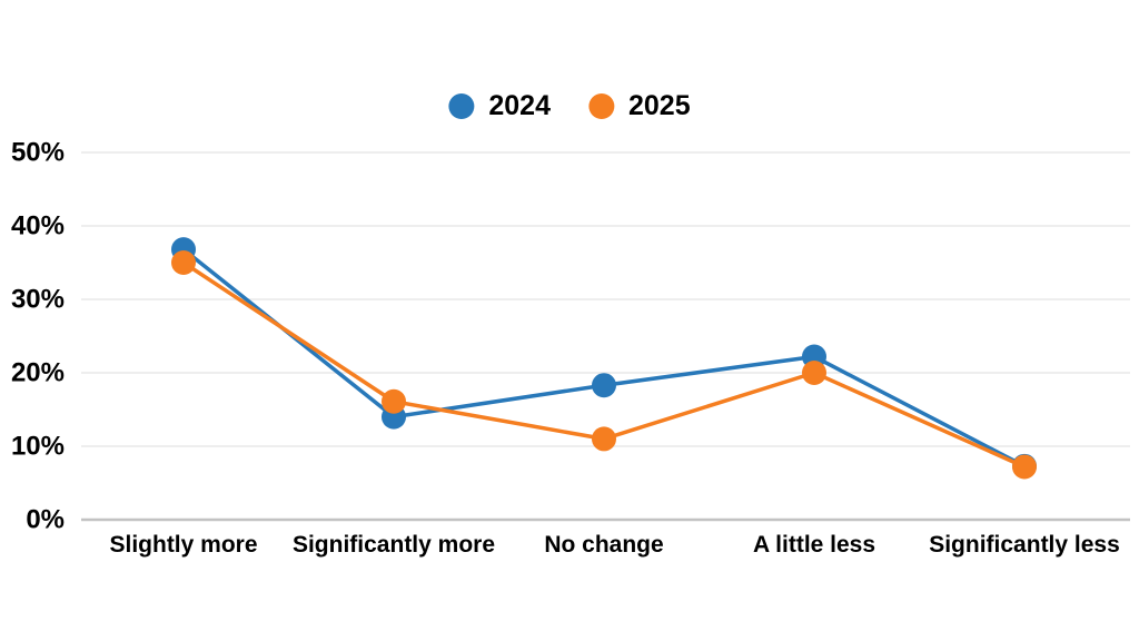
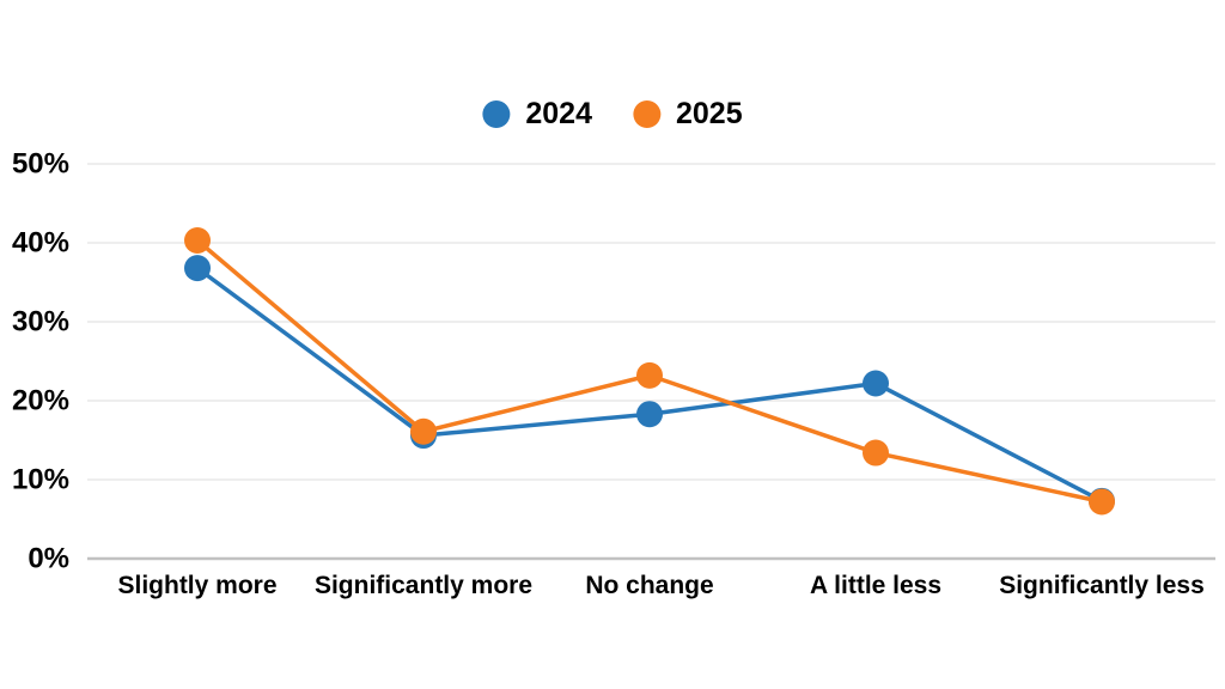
2025/Slightly more: 35% -> 40%
2024/Significantly more: 14% -> 16%
2025/No change: 11% -> 23%
2025/A little less: 20% -> 13%
